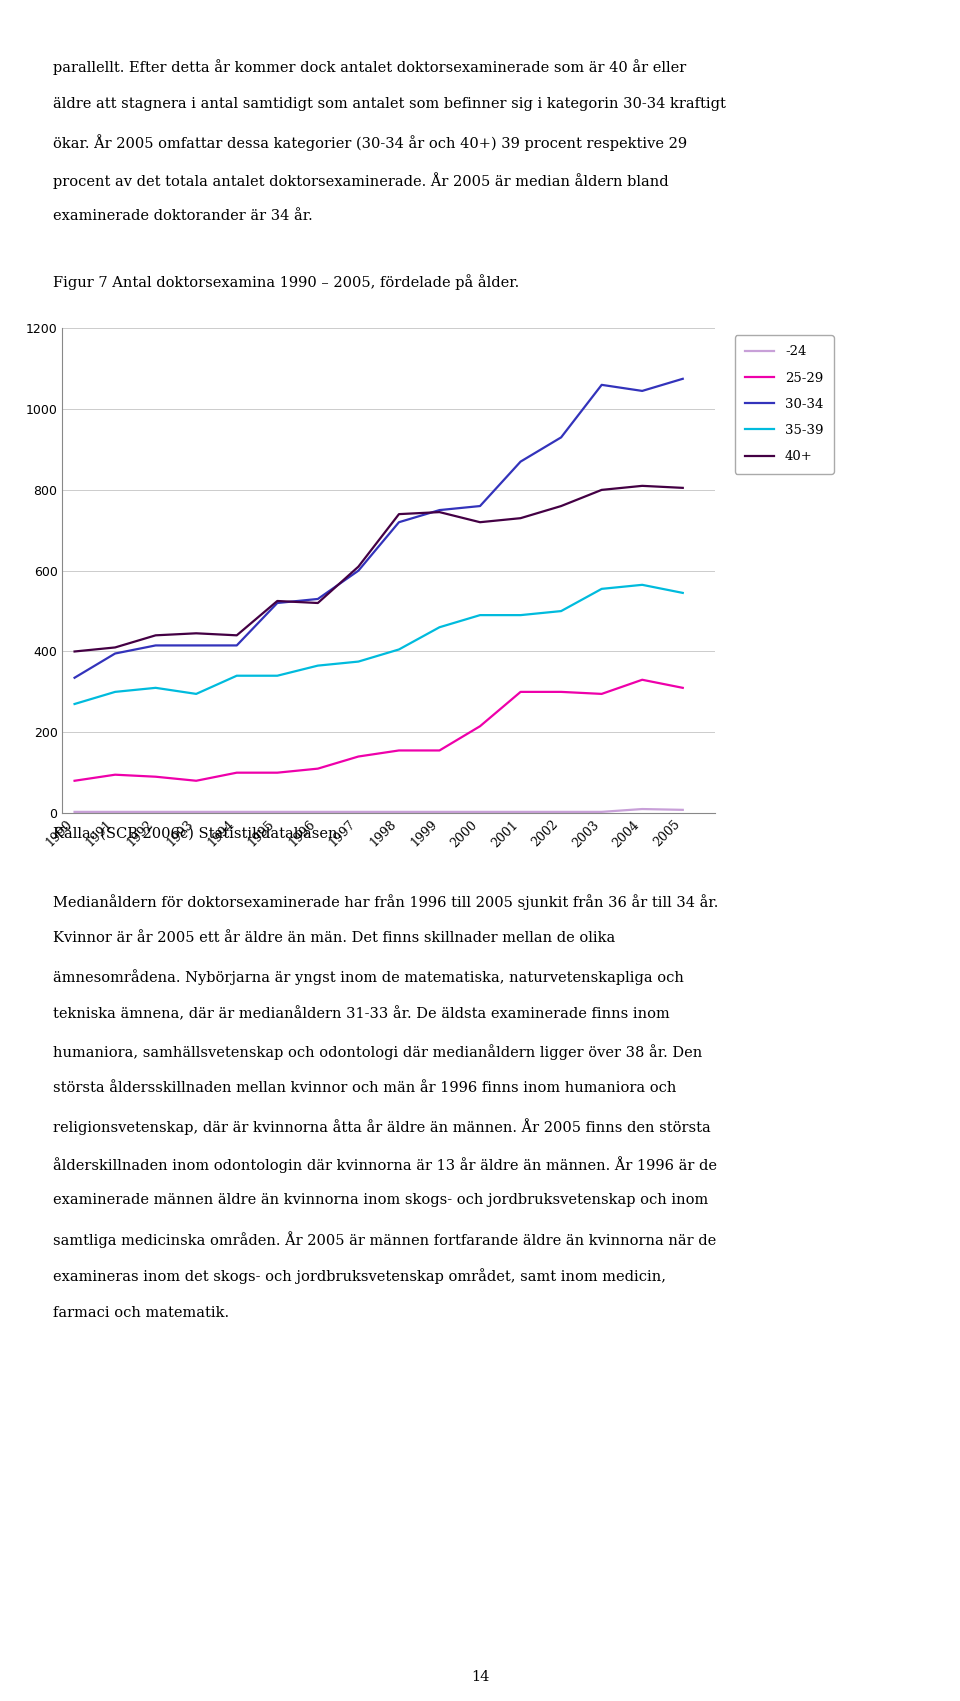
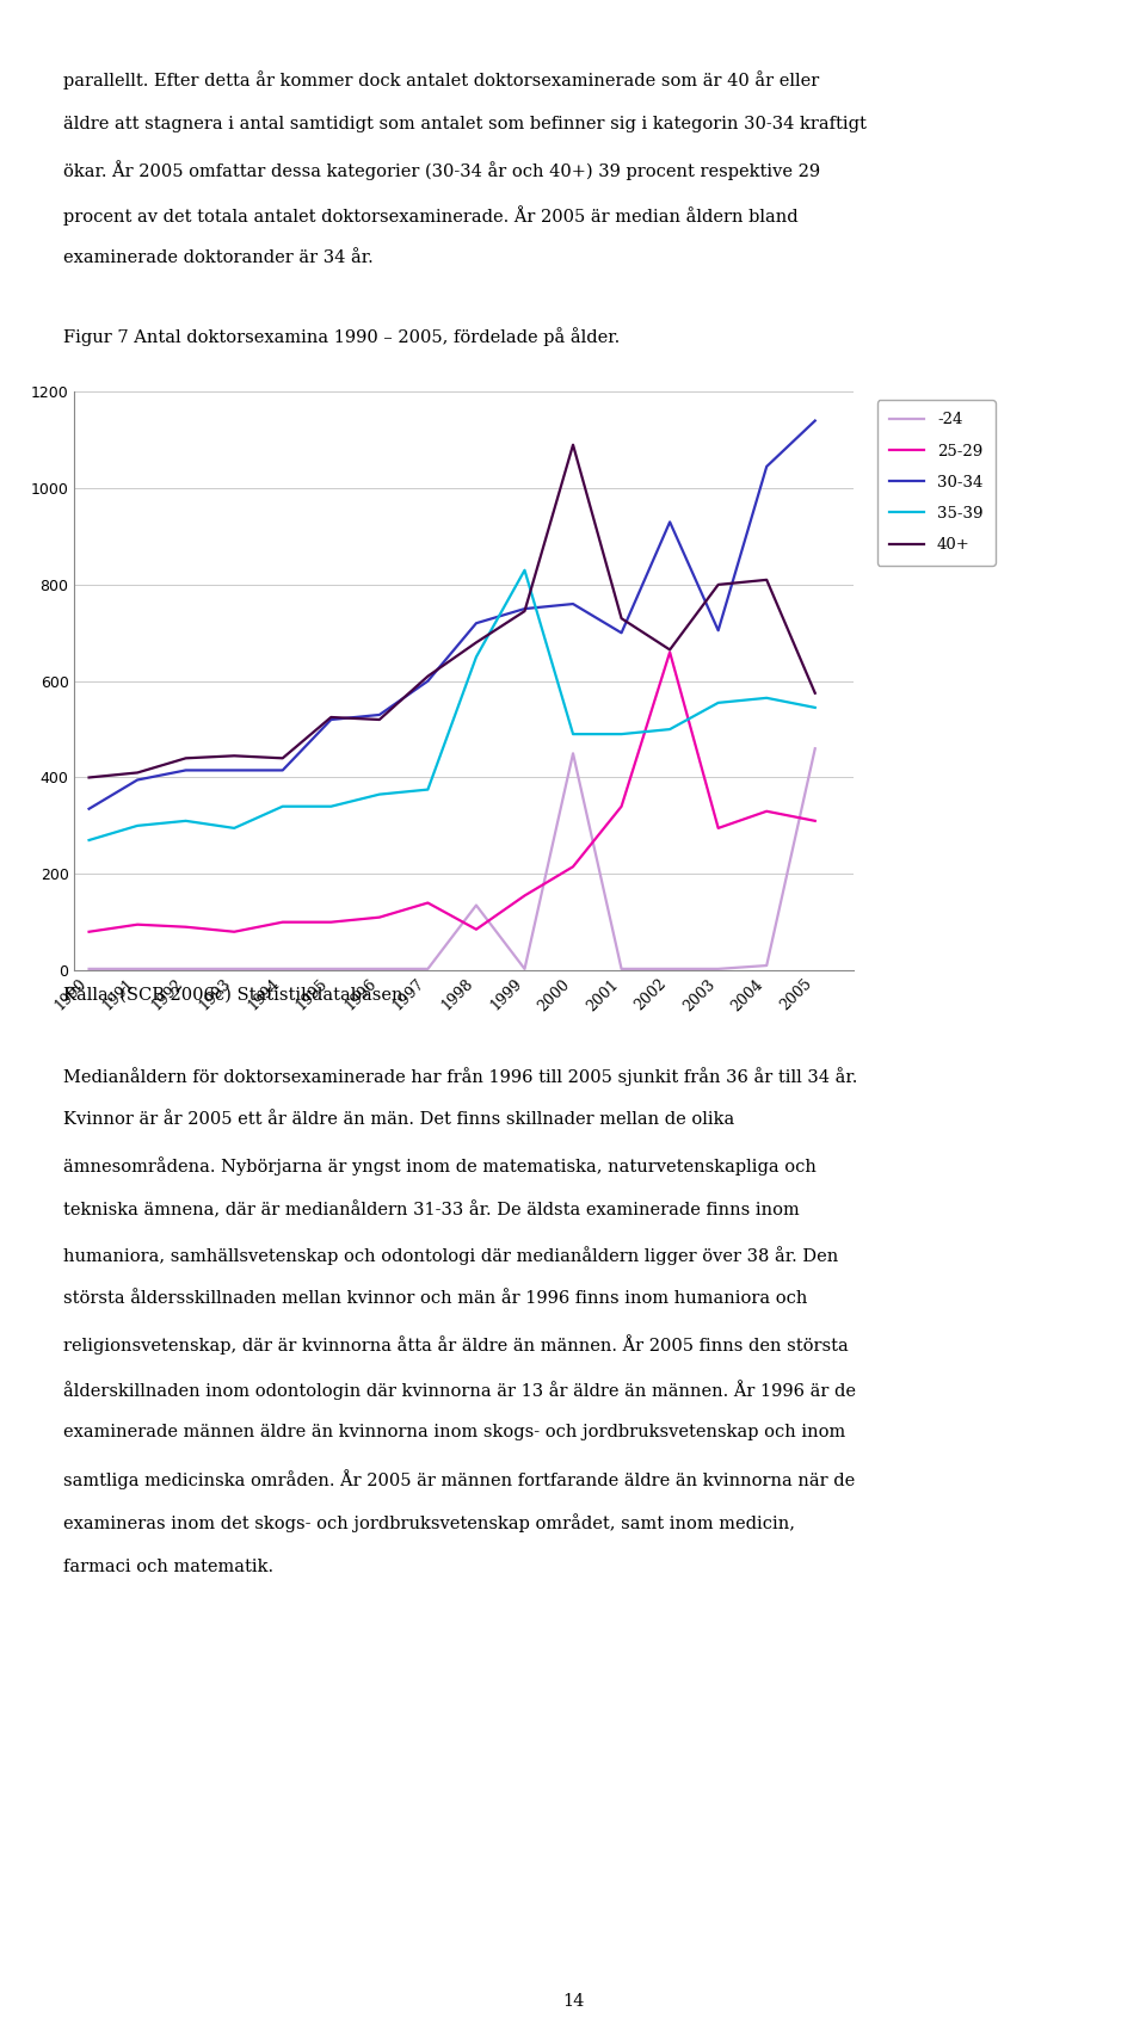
-24/1998: 3 -> 135
25-29/1998: 155 -> 85
35-39/1998: 405 -> 650
40+/1998: 740 -> 680
35-39/1999: 460 -> 830
-24/2000: 3 -> 450
40+/2000: 720 -> 1090
25-29/2001: 300 -> 340
30-34/2001: 870 -> 700
25-29/2002: 300 -> 660
40+/2002: 760 -> 665
30-34/2003: 1060 -> 705
-24/2005: 8 -> 460
30-34/2005: 1075 -> 1140
40+/2005: 805 -> 575
